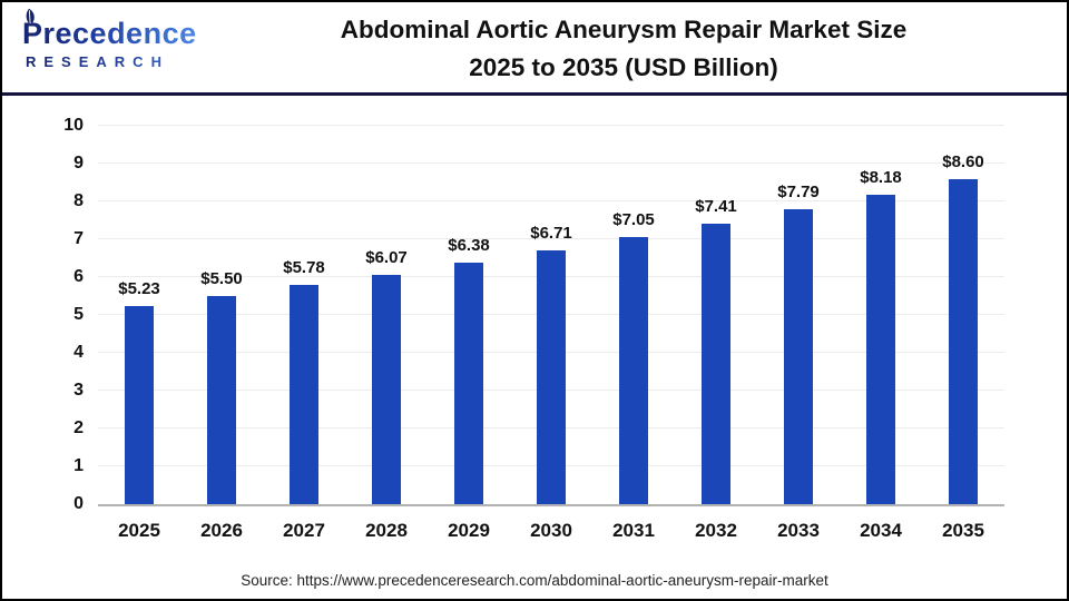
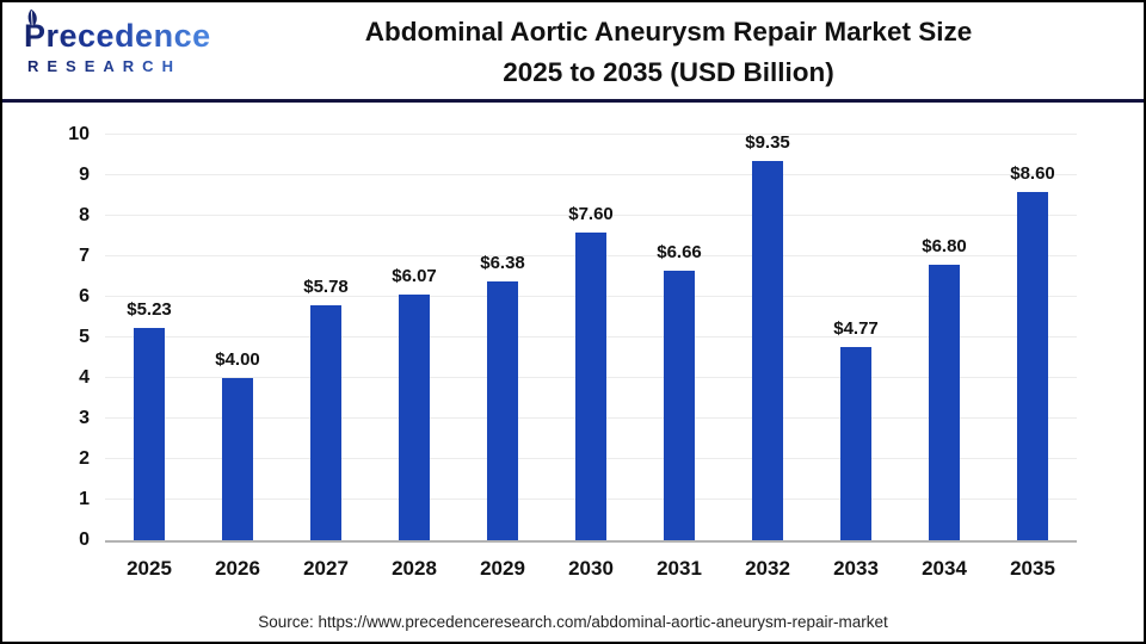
2026: $5.50 -> $4.00
2030: $6.71 -> $7.60
2031: $7.05 -> $6.66
2032: $7.41 -> $9.35
2033: $7.79 -> $4.77
2034: $8.18 -> $6.80
